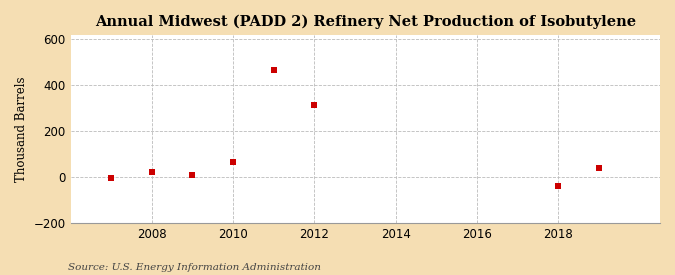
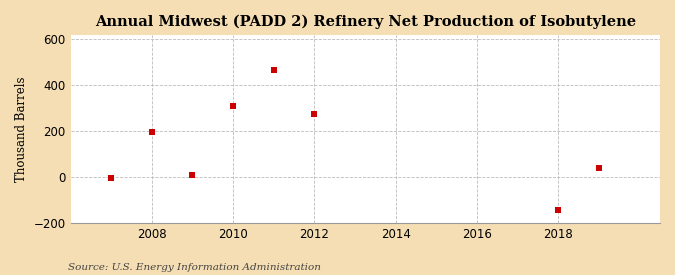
2008: 20 -> 195
2010: 65 -> 310
2012: 315 -> 275
2018: -40 -> -145
